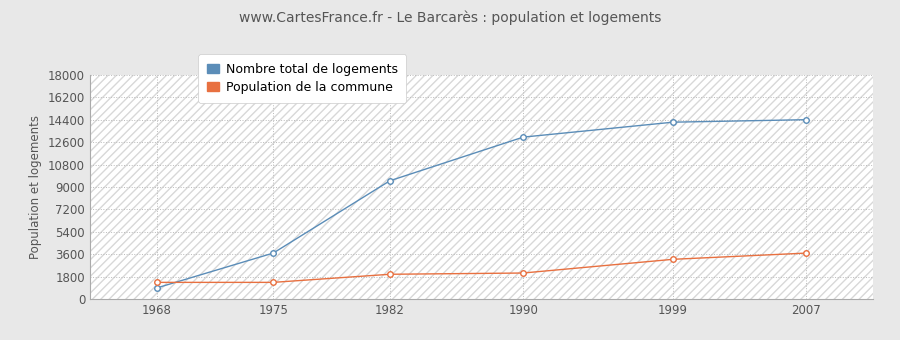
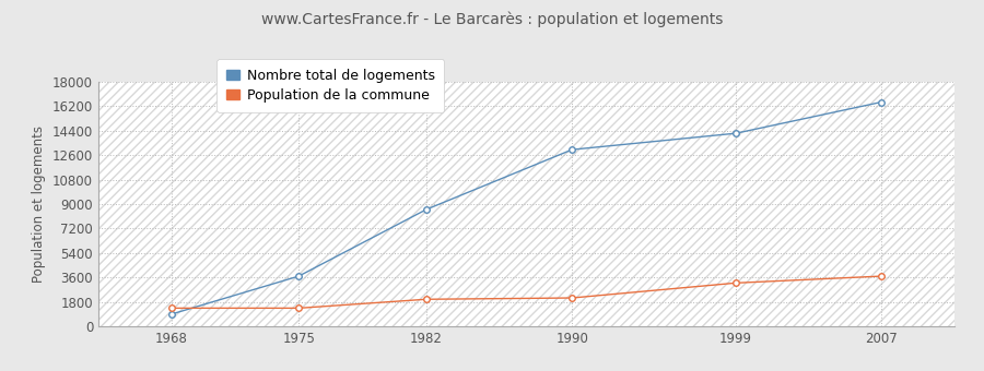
Nombre total de logements/1982: 9500 -> 8600
Nombre total de logements/2007: 14400 -> 16500
